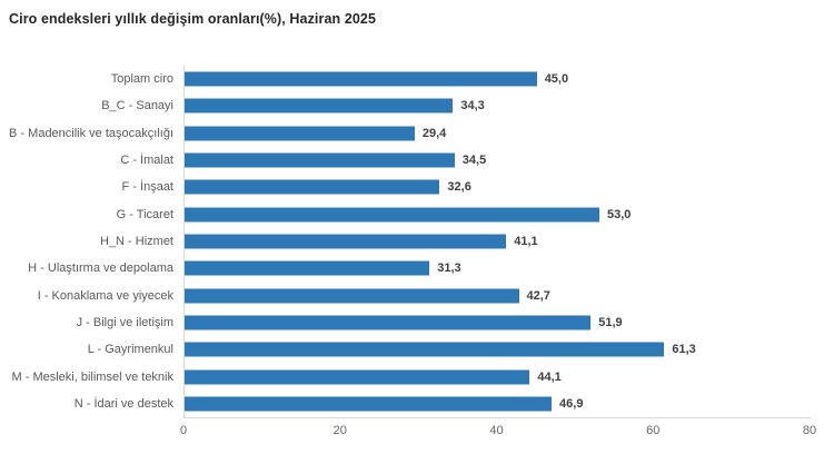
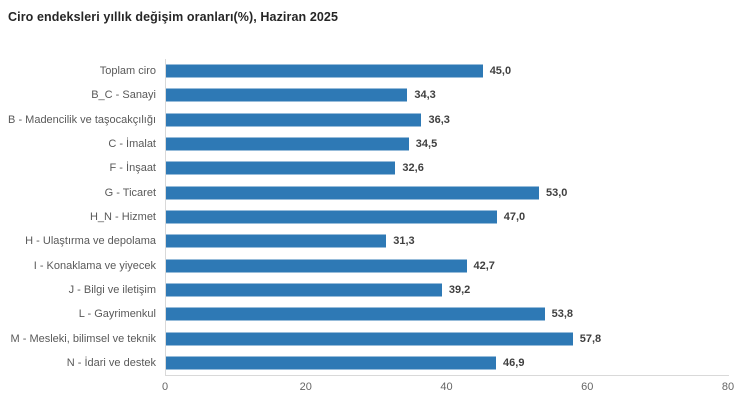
B - Madencilik ve taşocakçılığı: 29,4 -> 36,3
H_N - Hizmet: 41,1 -> 47,0
J - Bilgi ve iletişim: 51,9 -> 39,2
L - Gayrimenkul: 61,3 -> 53,8
M - Mesleki, bilimsel ve teknik: 44,1 -> 57,8
